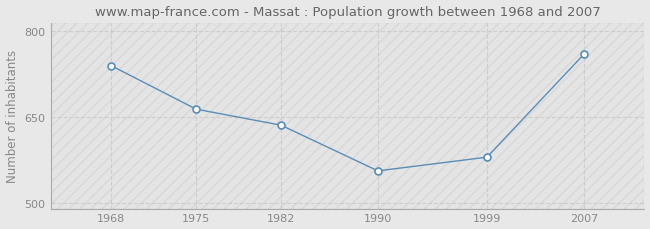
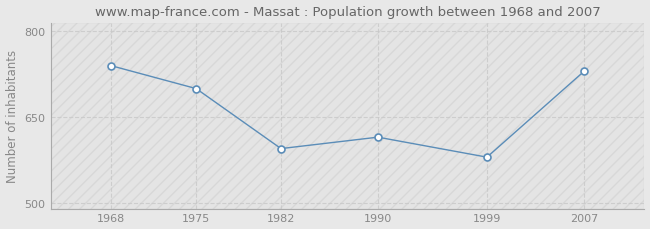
1975: 664 -> 700
1982: 636 -> 595
1990: 556 -> 615
2007: 760 -> 730
